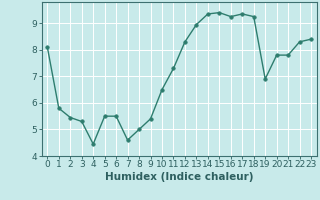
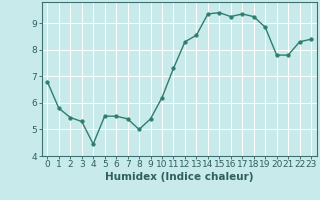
0: 8.10 -> 6.80
7: 4.60 -> 5.40
10: 6.50 -> 6.20
13: 8.95 -> 8.55
19: 6.90 -> 8.85
